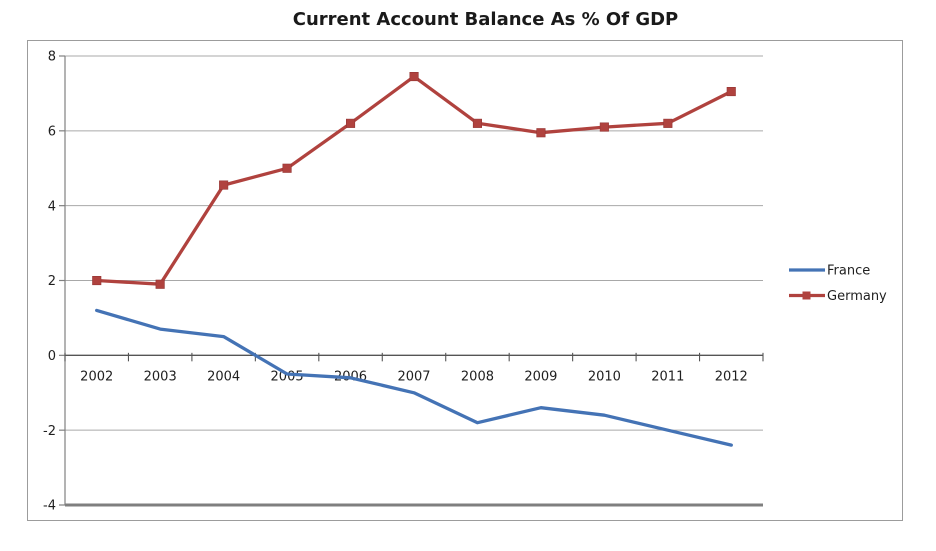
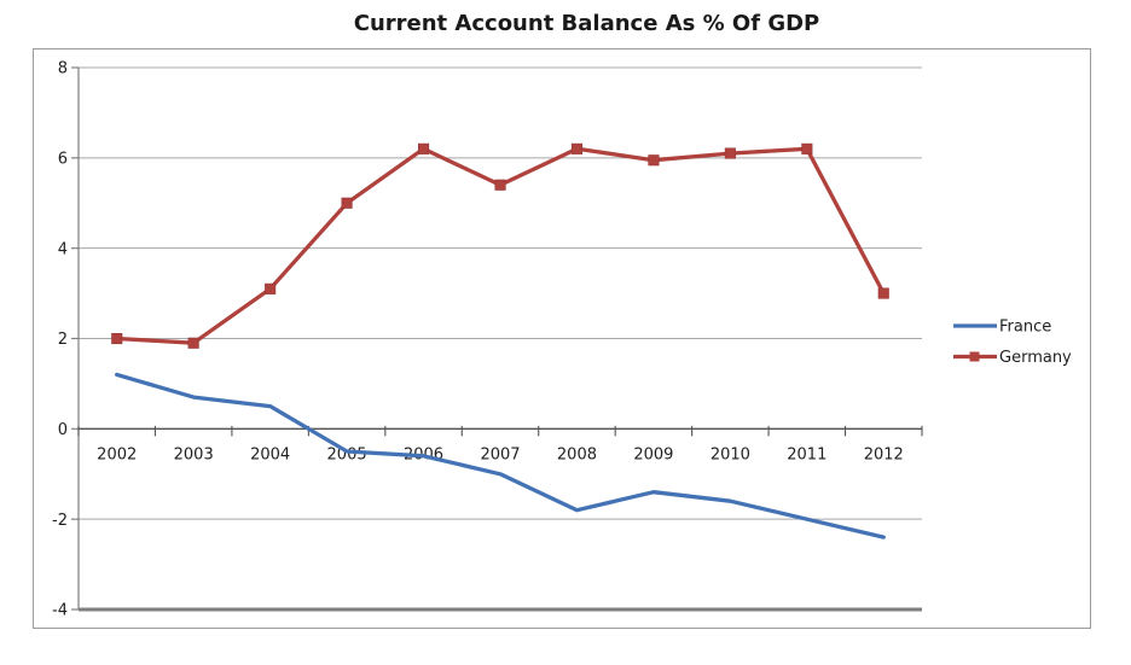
Germany/2004: 4.5 -> 3.1
Germany/2007: 7.5 -> 5.4
Germany/2012: 7.0 -> 3.0
